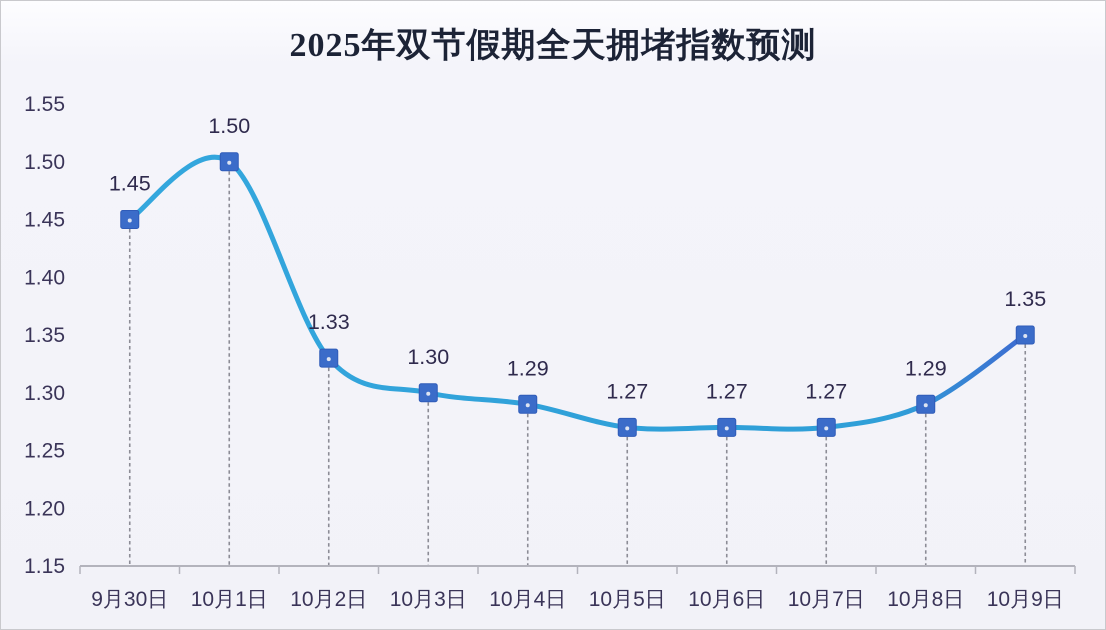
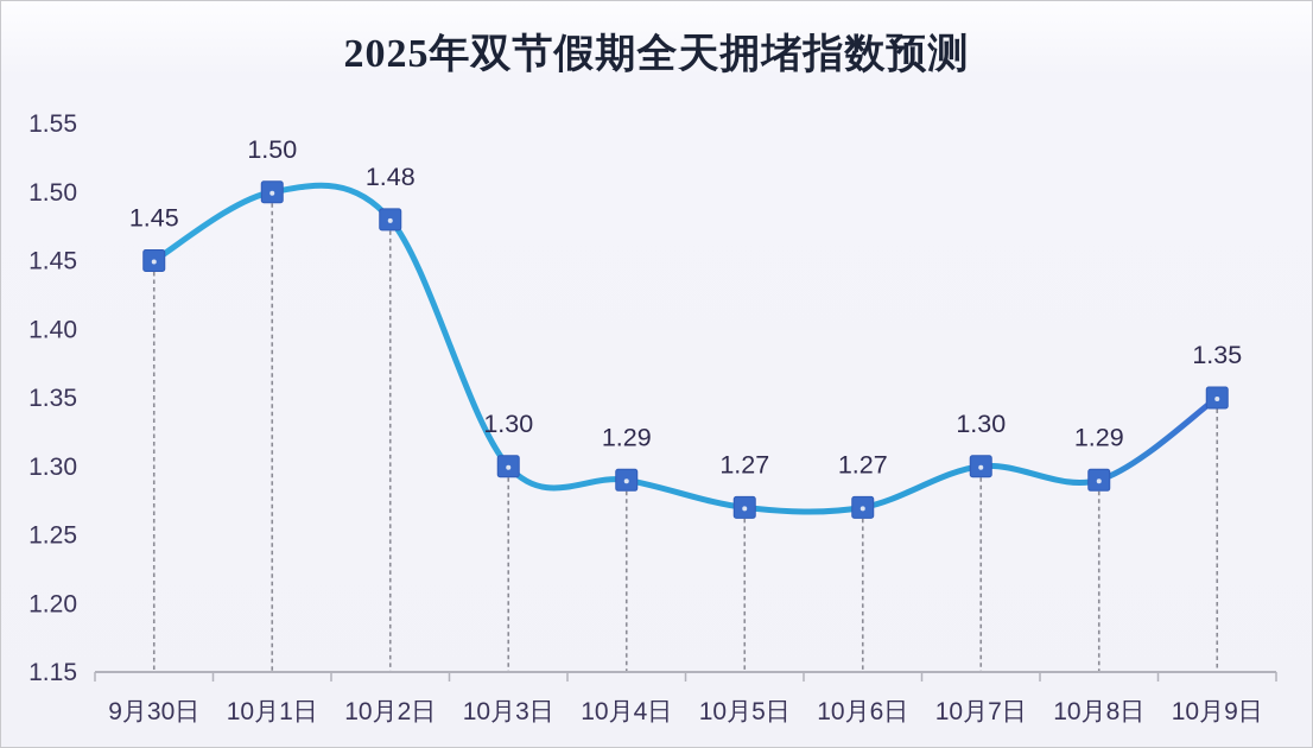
10月2日: 1.33 -> 1.48
10月7日: 1.27 -> 1.30
